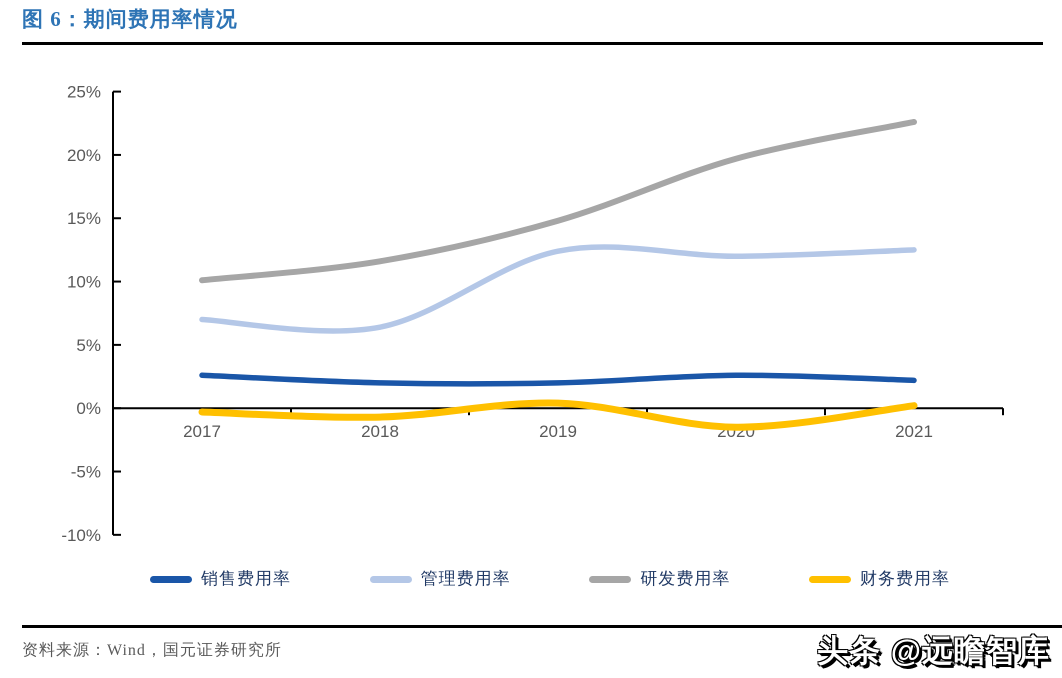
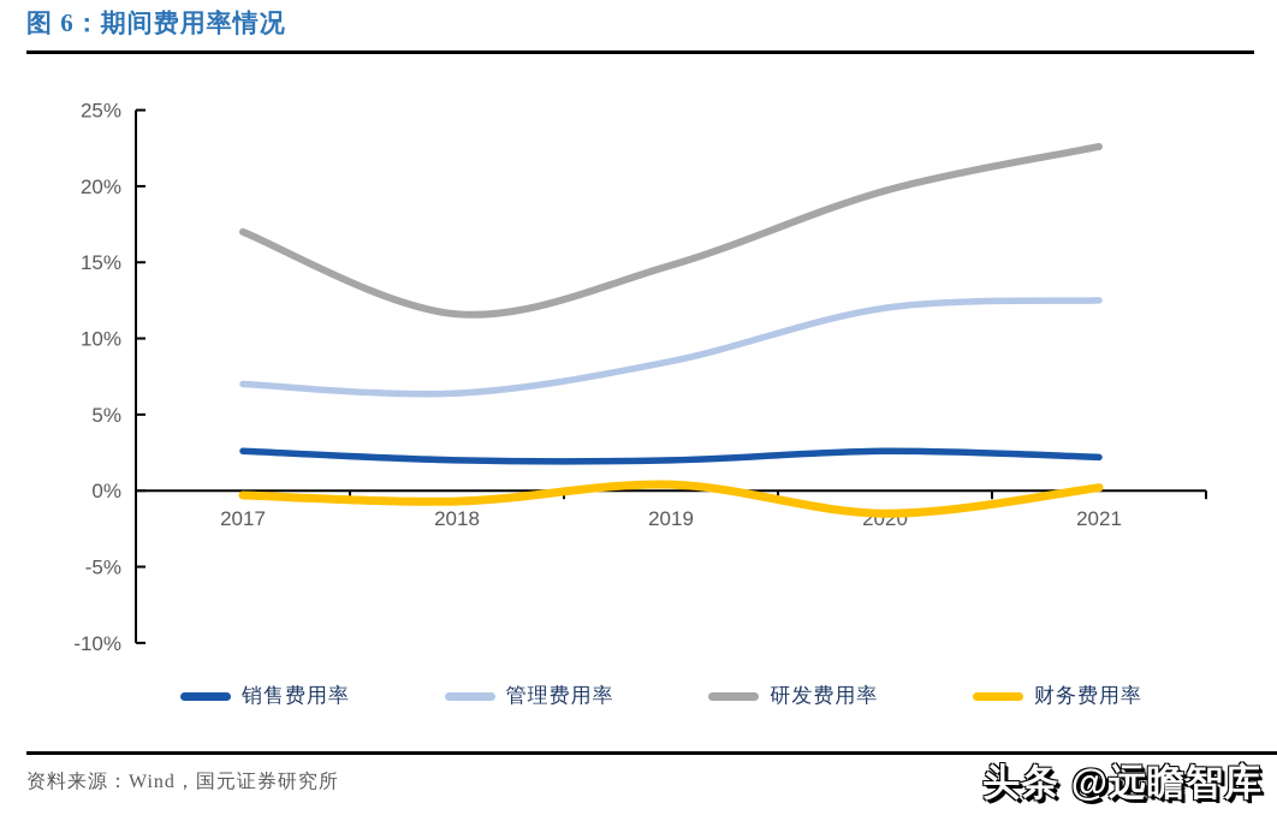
研发费用率/2017: 10.1% -> 17.0%
管理费用率/2019: 12.4% -> 8.5%
